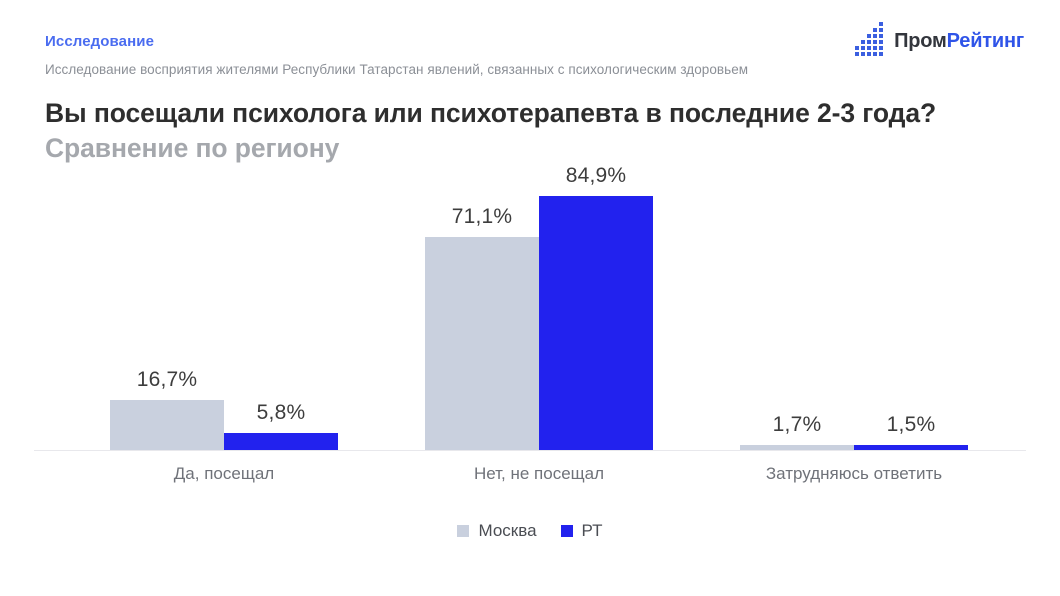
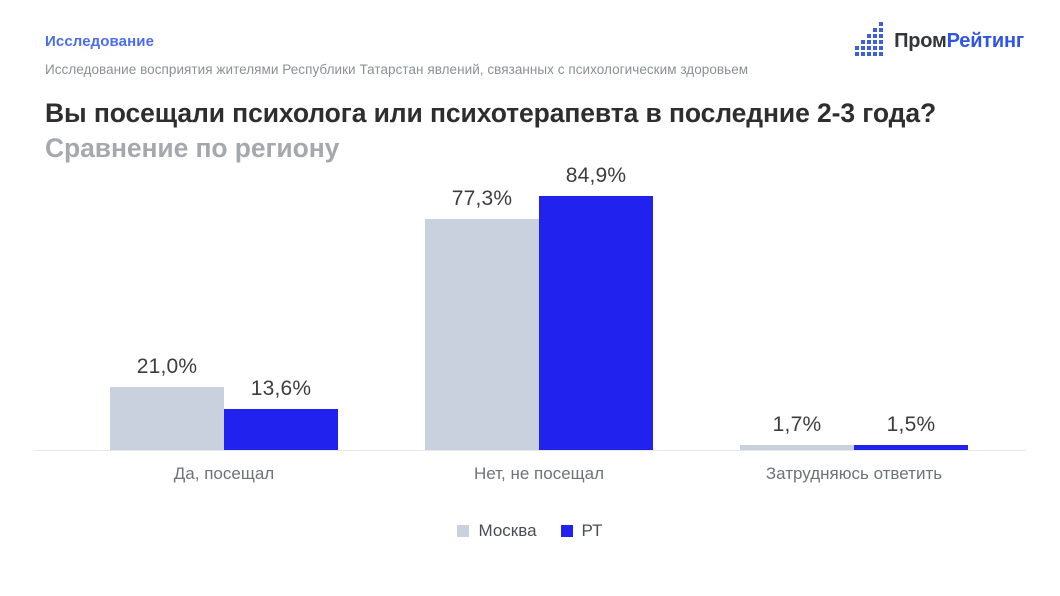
Москва/Да, посещал: 16,7% -> 21,0%
РТ/Да, посещал: 5,8% -> 13,6%
Москва/Нет, не посещал: 71,1% -> 77,3%
